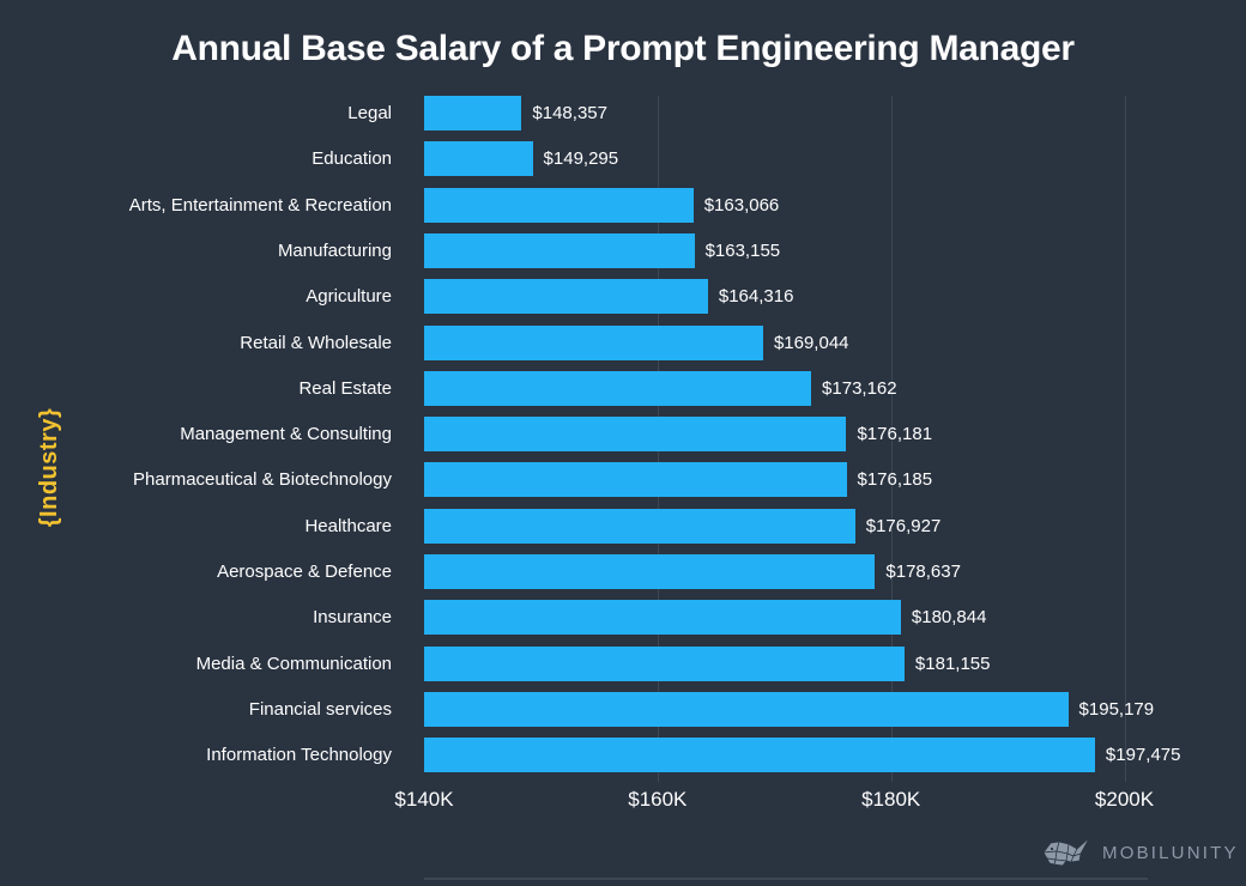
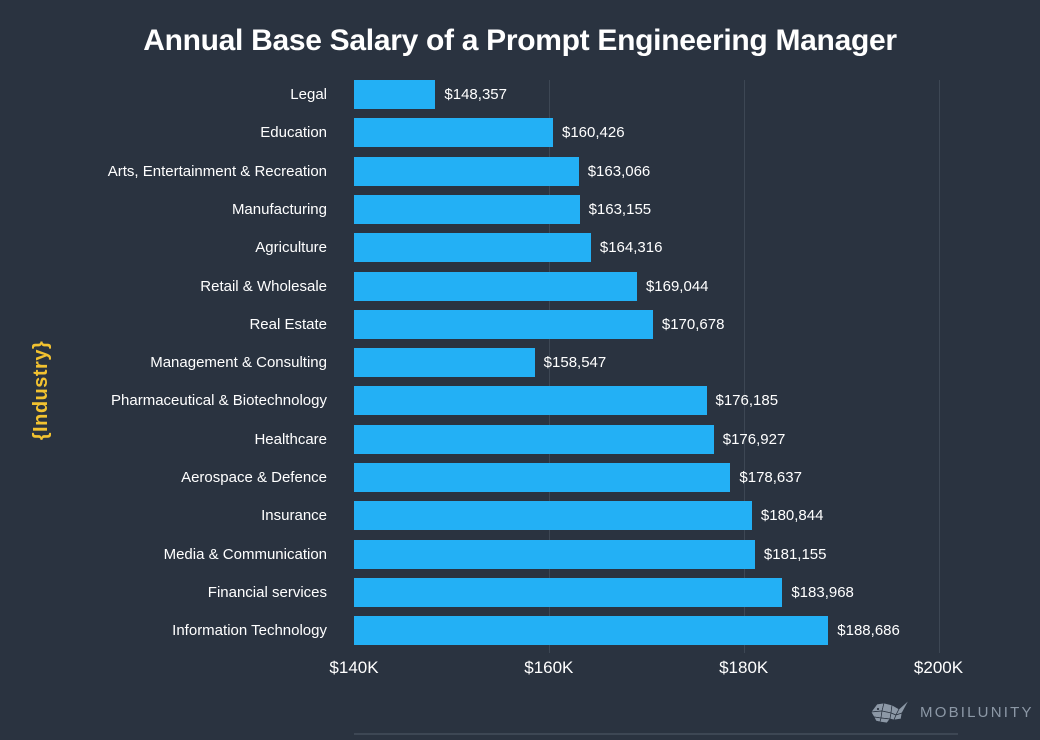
Education: $149,295 -> $160,426
Real Estate: $173,162 -> $170,678
Management & Consulting: $176,181 -> $158,547
Financial services: $195,179 -> $183,968
Information Technology: $197,475 -> $188,686
